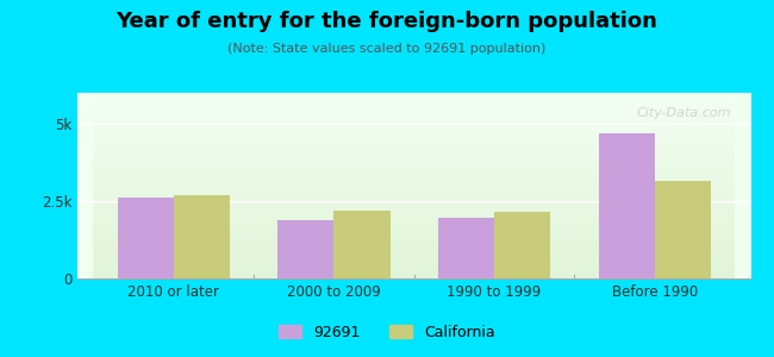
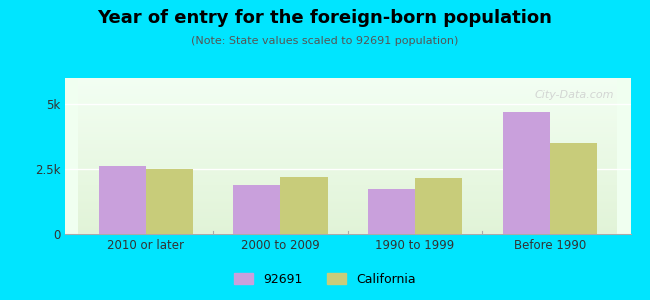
California/2010 or later: 2.70k -> 2.50k
92691/1990 to 1999: 1.95k -> 1.75k
California/Before 1990: 3.15k -> 3.50k
